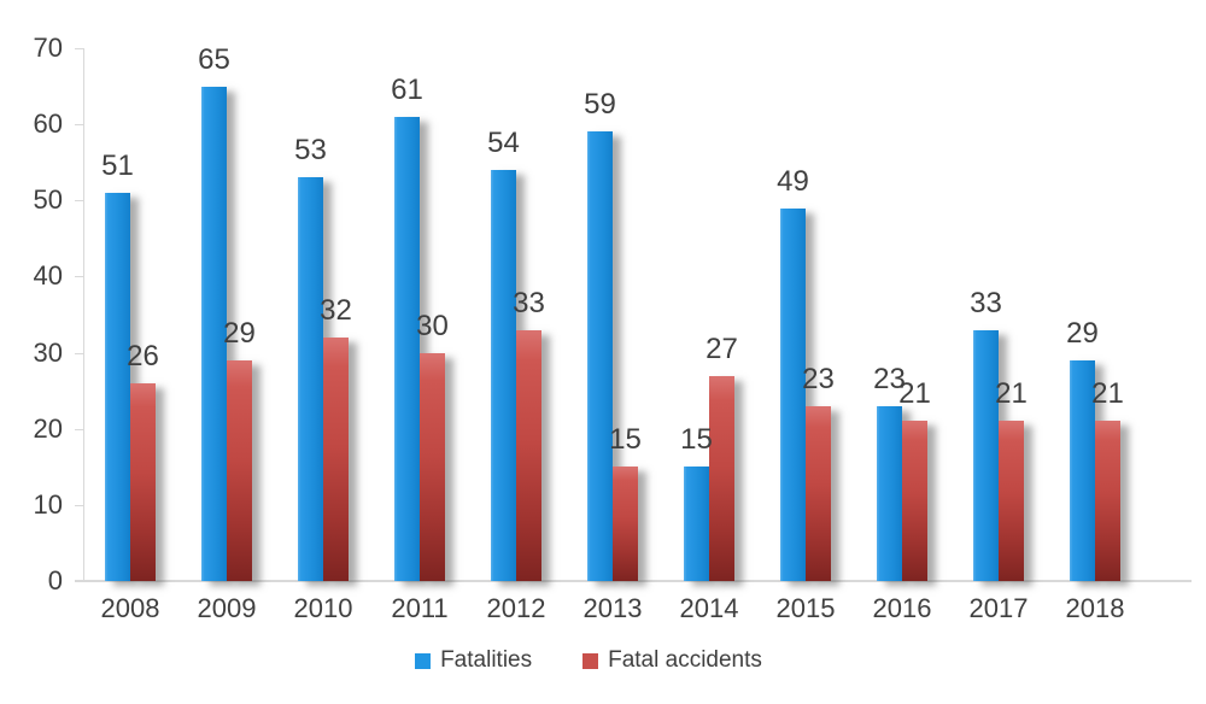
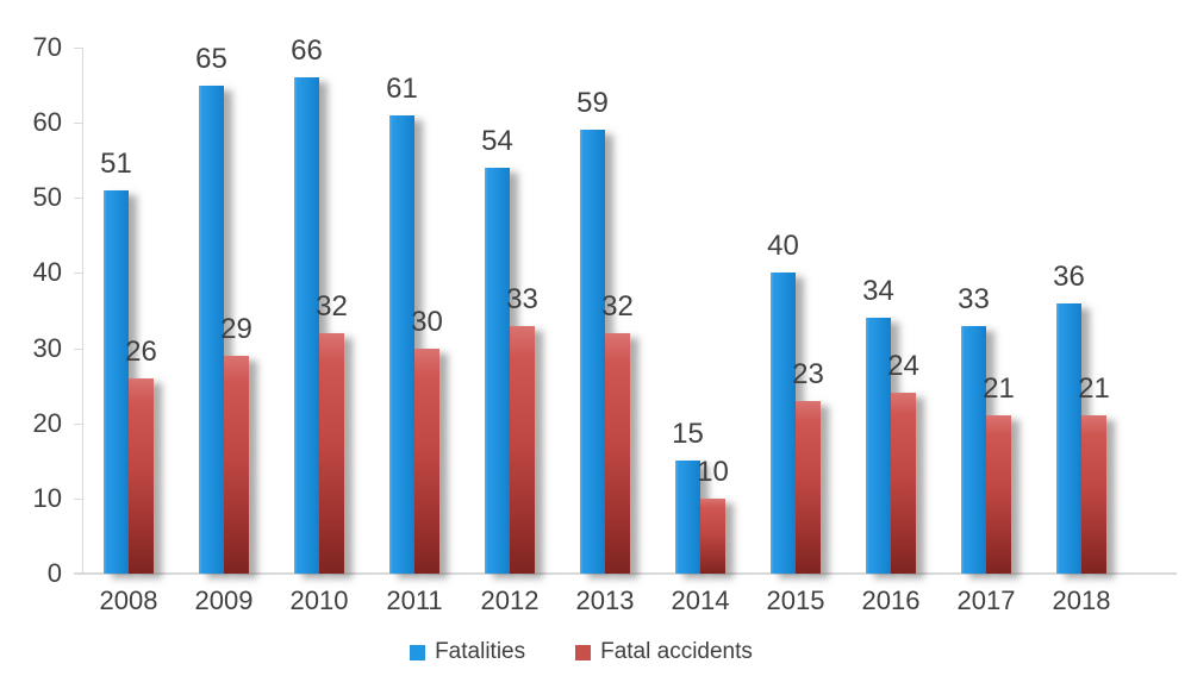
Fatalities/2010: 53 -> 66
Fatal accidents/2013: 15 -> 32
Fatal accidents/2014: 27 -> 10
Fatalities/2015: 49 -> 40
Fatalities/2016: 23 -> 34
Fatal accidents/2016: 21 -> 24
Fatalities/2018: 29 -> 36
